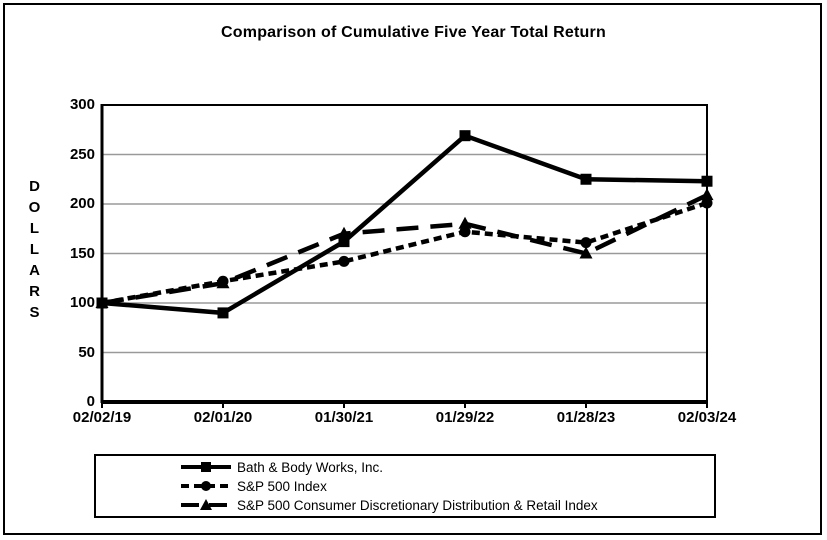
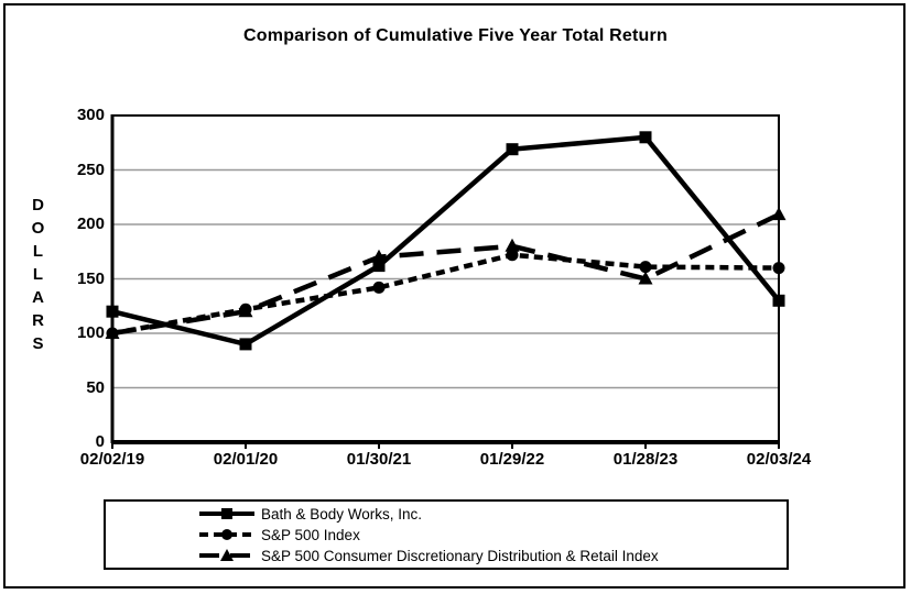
Bath & Body Works, Inc./02/02/19: 100 -> 120
Bath & Body Works, Inc./01/28/23: 220 -> 280
Bath & Body Works, Inc./02/03/24: 220 -> 130
S&P 500 Index/02/03/24: 200 -> 160
